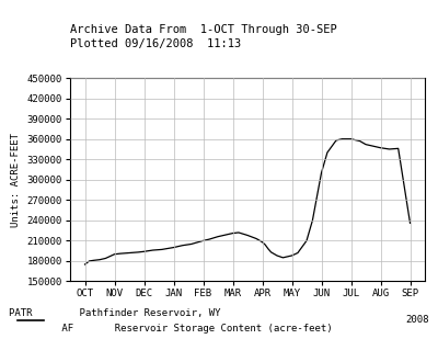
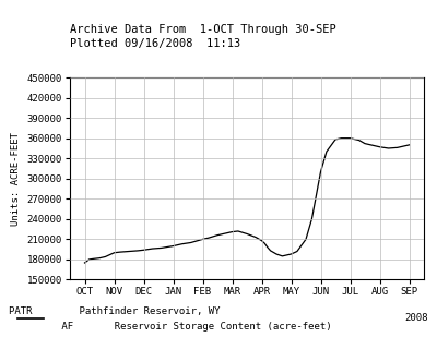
SEP: 236000 -> 350000
